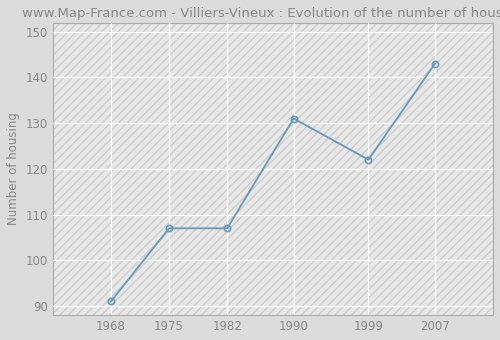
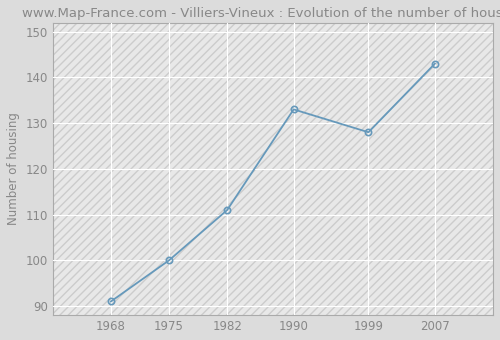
1975: 107 -> 100
1982: 107 -> 111
1990: 131 -> 133
1999: 122 -> 128
